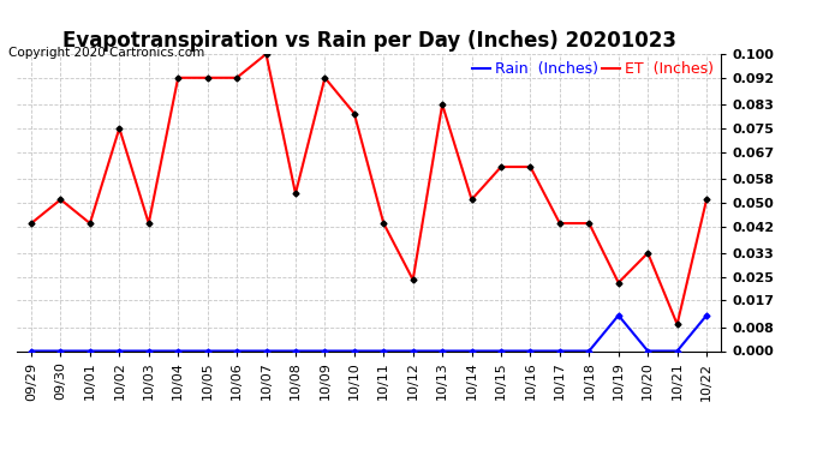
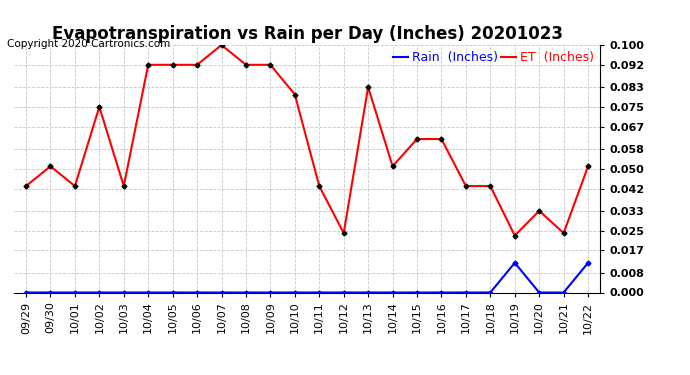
ET (Inches)/10/08: 0.053 -> 0.092
ET (Inches)/10/21: 0.009 -> 0.024
